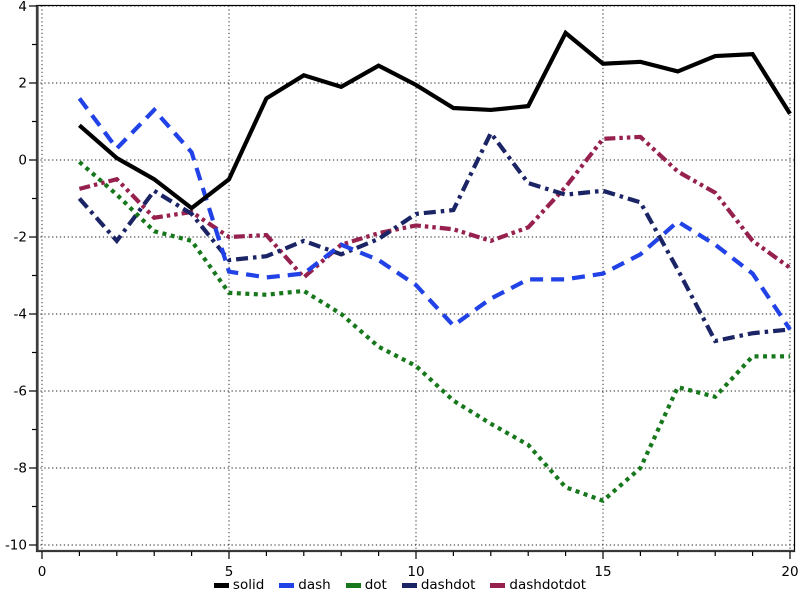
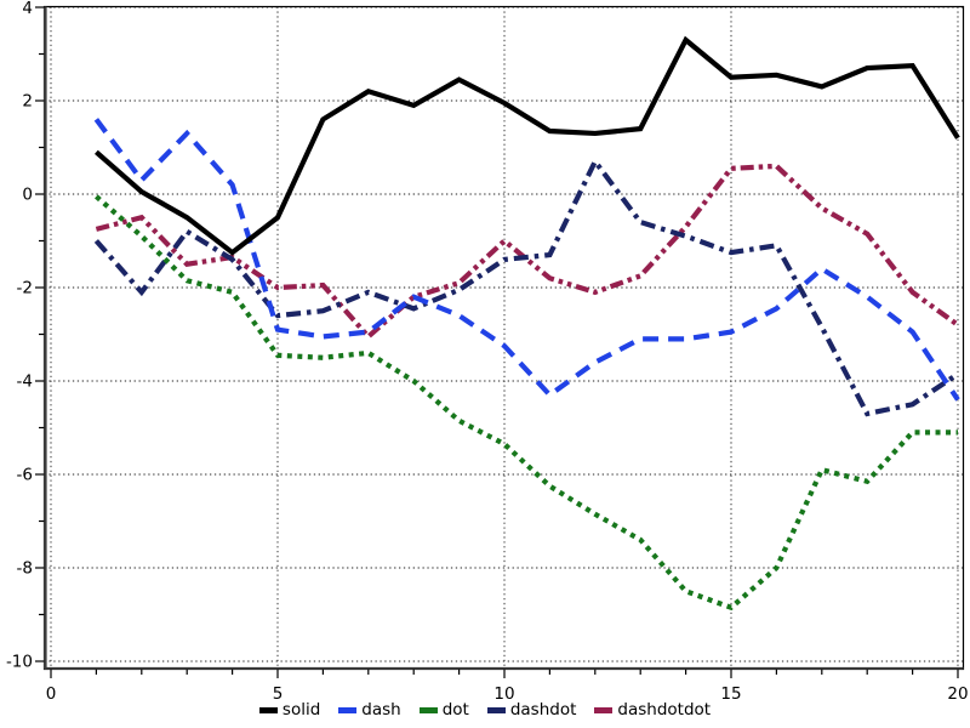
dashdotdot/10: -1.7 -> -1.0
dashdot/15: -0.8 -> -1.2
dashdot/20: -4.4 -> -3.9
